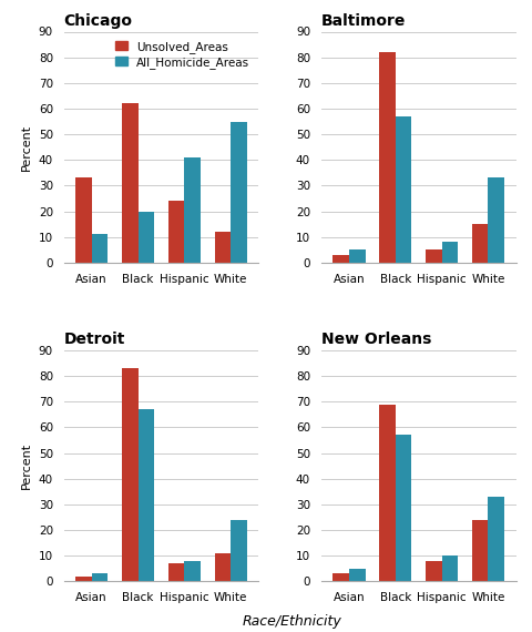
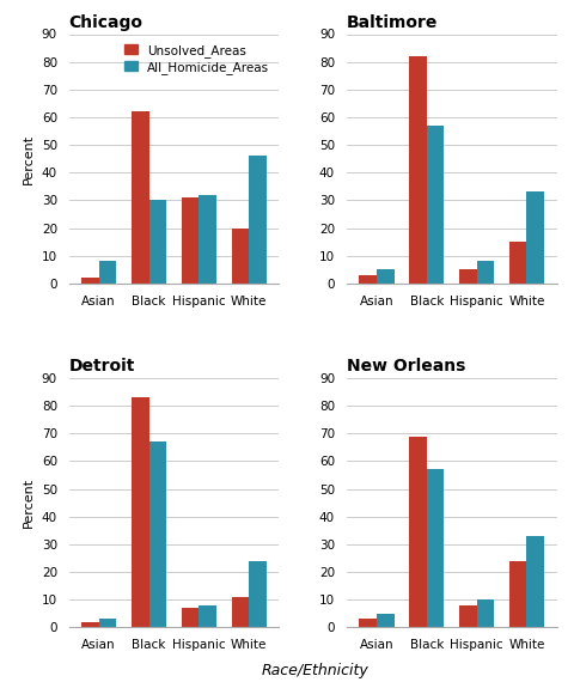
Chicago/Unsolved_Areas/Asian: 33 -> 2
Chicago/All_Homicide_Areas/Asian: 11 -> 8
Chicago/All_Homicide_Areas/Black: 20 -> 30
Chicago/Unsolved_Areas/Hispanic: 24 -> 31
Chicago/All_Homicide_Areas/Hispanic: 41 -> 32
Chicago/Unsolved_Areas/White: 12 -> 20
Chicago/All_Homicide_Areas/White: 55 -> 46
